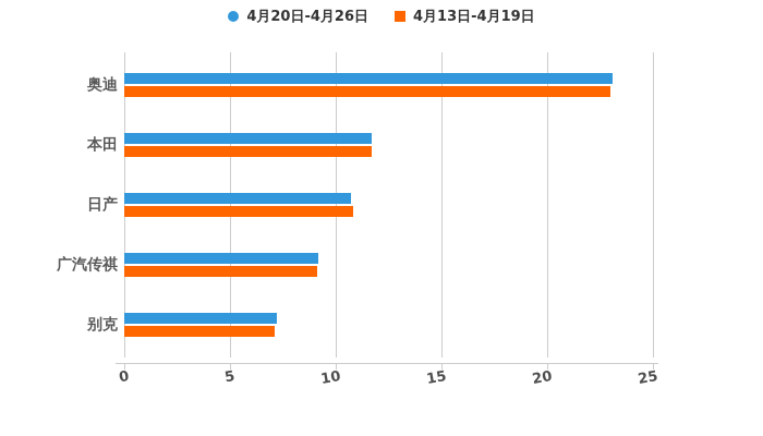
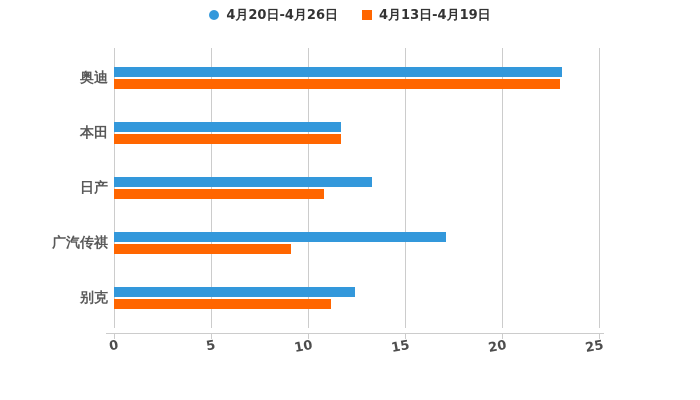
4月20日-4月26日/日产: 10.7 -> 13.3
4月20日-4月26日/广汽传祺: 9.2 -> 17.1
4月20日-4月26日/别克: 7.2 -> 12.4
4月13日-4月19日/别克: 7.1 -> 11.2
